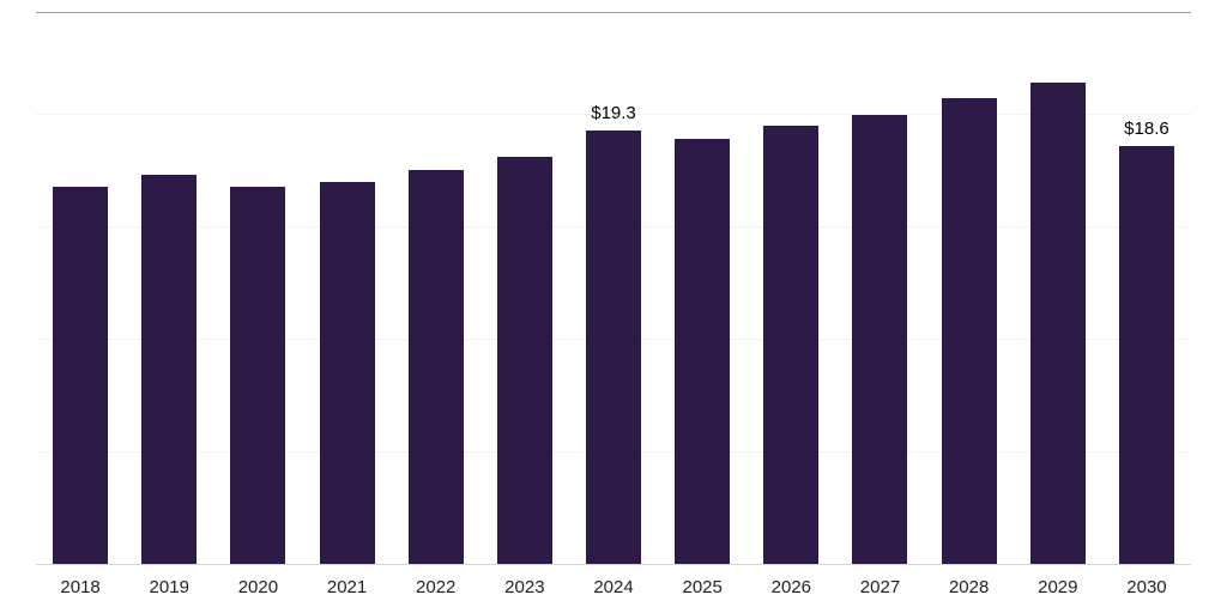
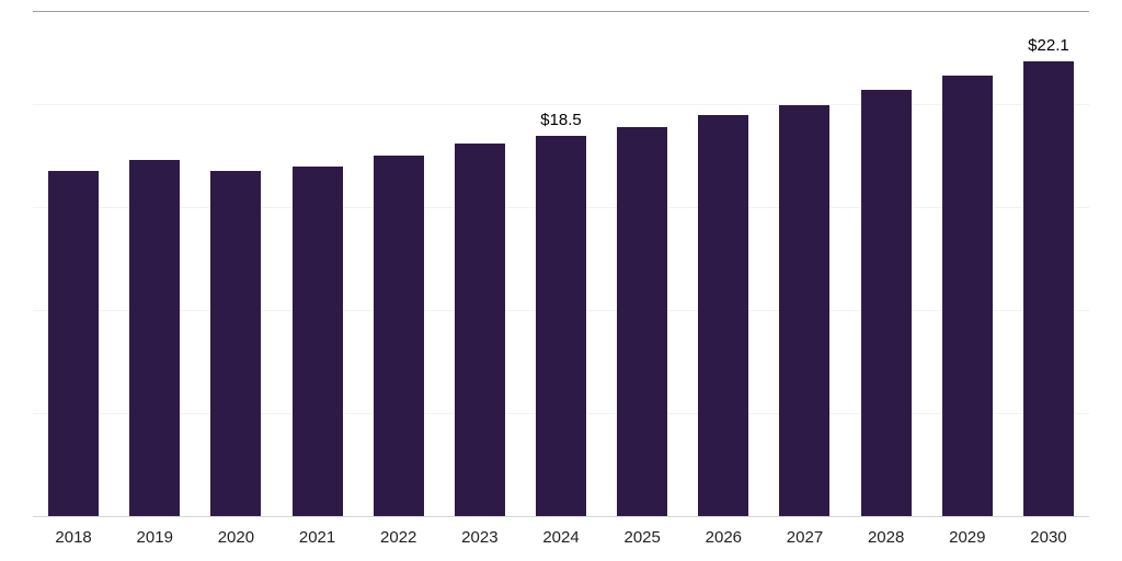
2024: $19.3 -> $18.5
2030: $18.6 -> $22.1
